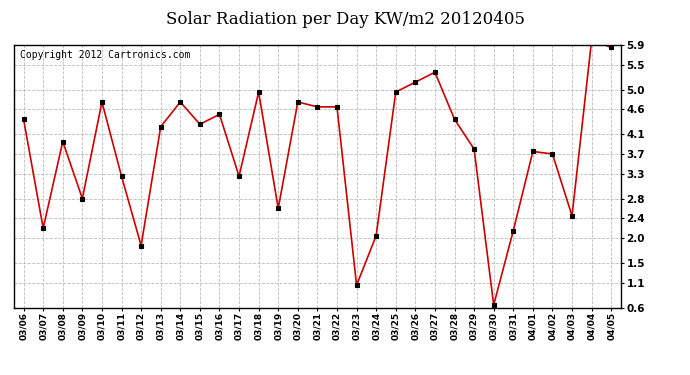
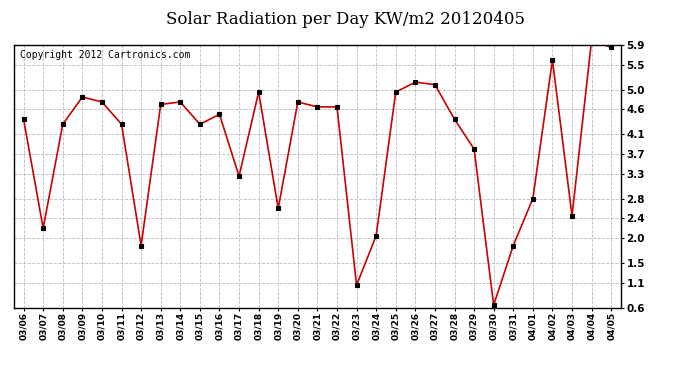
03/08: 3.95 -> 4.30
03/09: 2.80 -> 4.85
03/11: 3.25 -> 4.30
03/13: 4.25 -> 4.70
03/27: 5.35 -> 5.10
03/31: 2.15 -> 1.85
04/01: 3.75 -> 2.80
04/02: 3.70 -> 5.60
